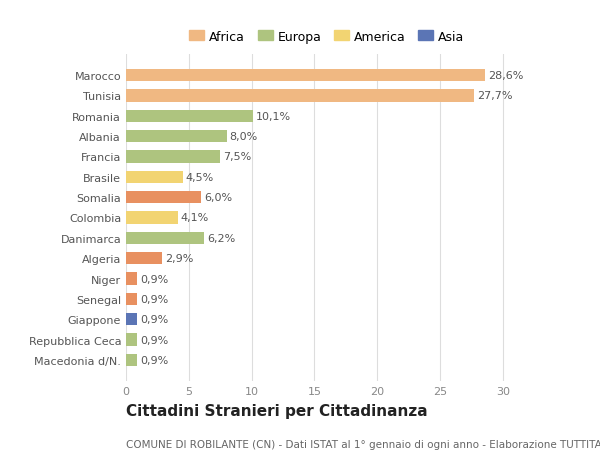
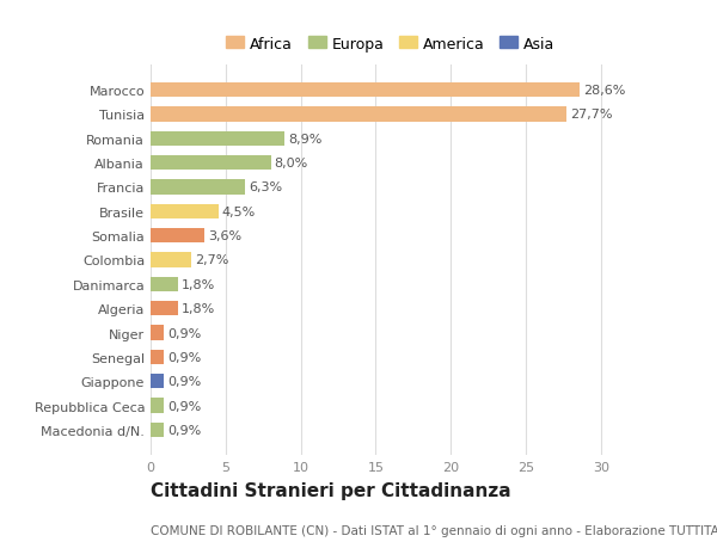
Romania: 10,1% -> 8,9%
Francia: 7,5% -> 6,3%
Somalia: 6,0% -> 3,6%
Colombia: 4,1% -> 2,7%
Danimarca: 6,2% -> 1,8%
Algeria: 2,9% -> 1,8%
